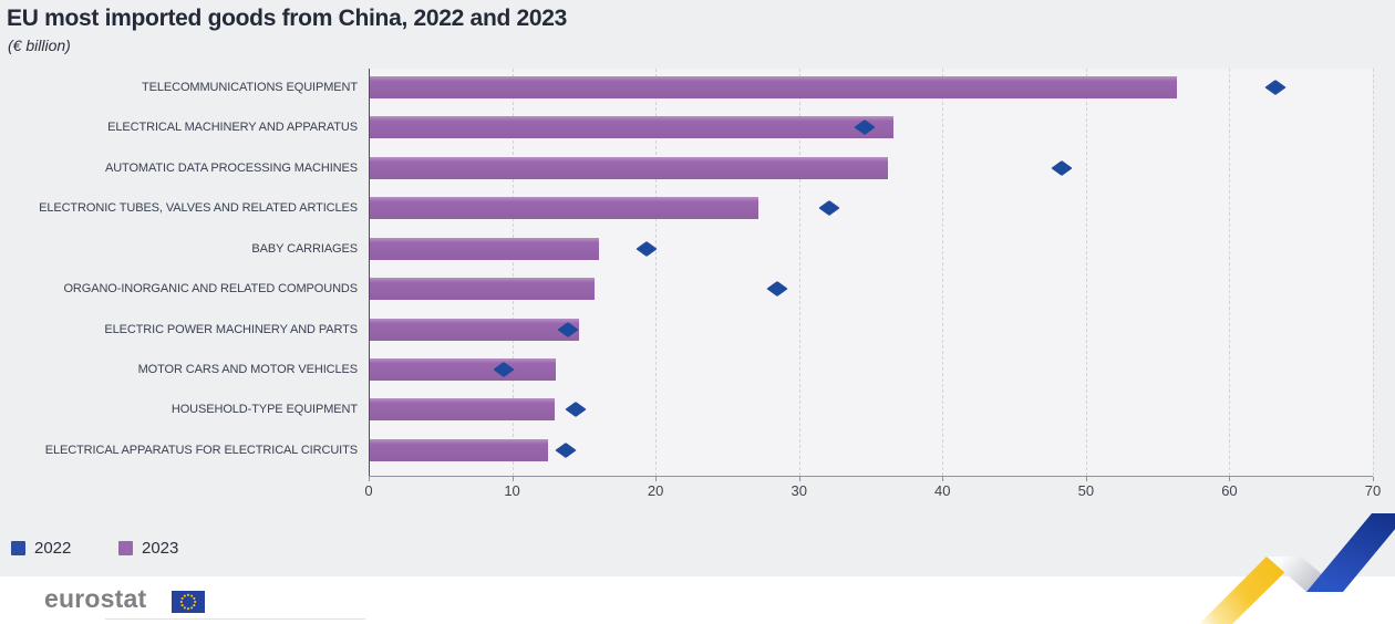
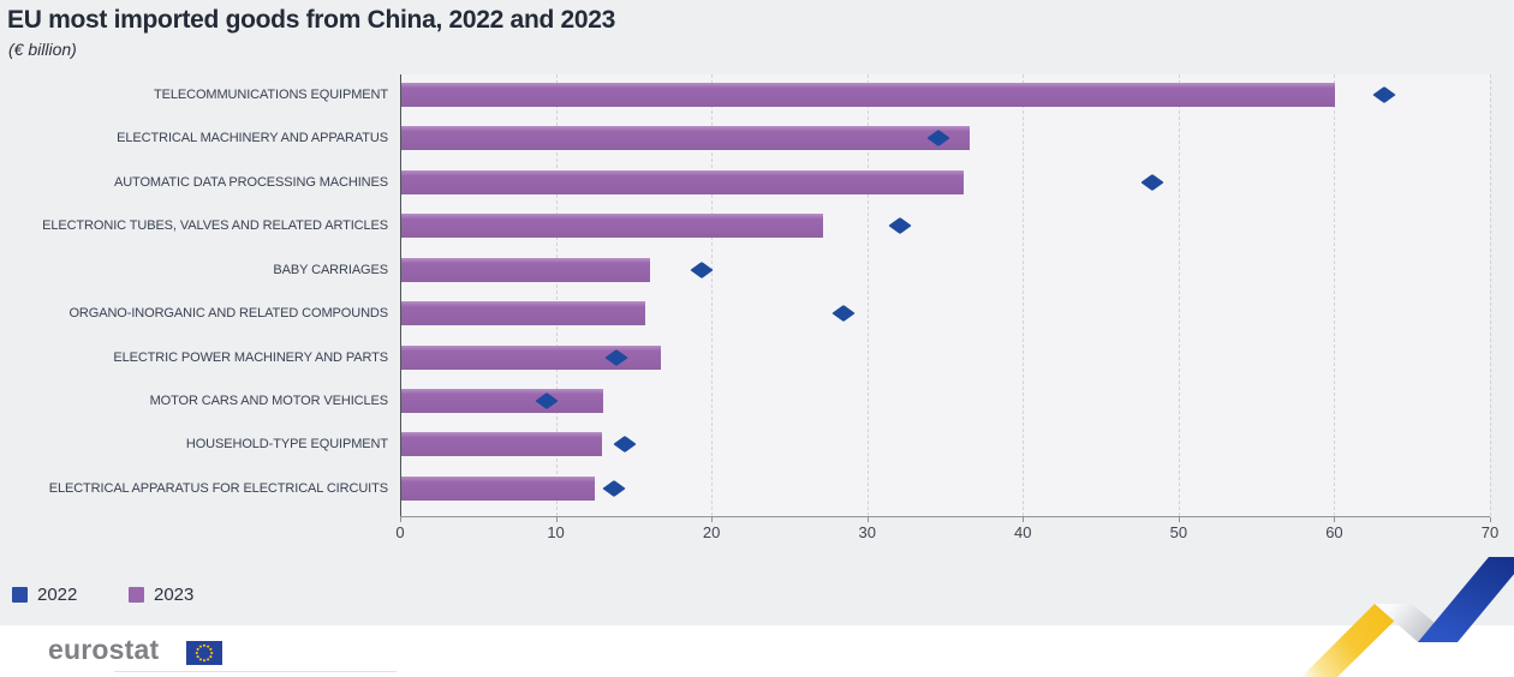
2023/TELECOMMUNICATIONS EQUIPMENT: 56.3 -> 60.0
2023/ELECTRIC POWER MACHINERY AND PARTS: 14.6 -> 16.7
